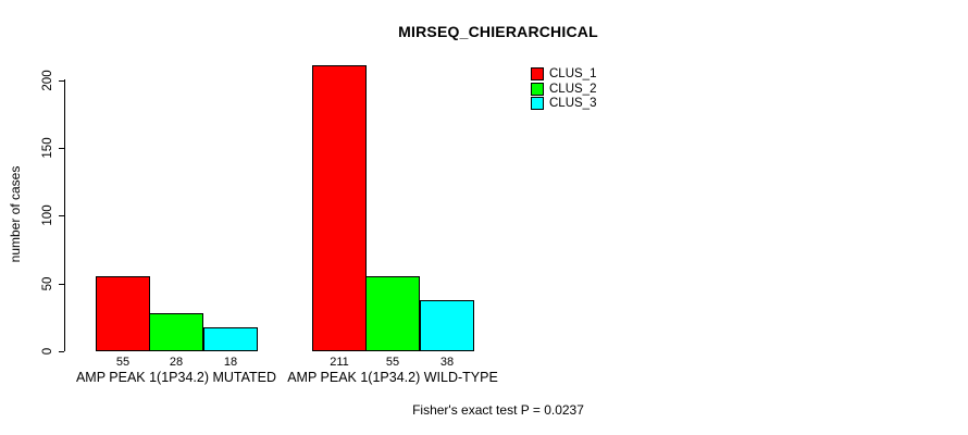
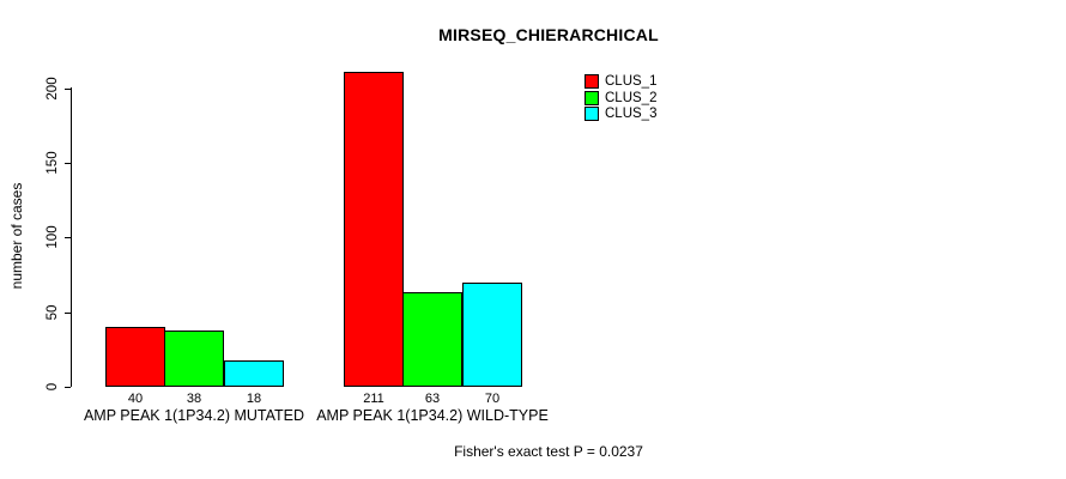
CLUS_1/AMP PEAK 1(1P34.2) MUTATED: 55 -> 40
CLUS_2/AMP PEAK 1(1P34.2) MUTATED: 28 -> 38
CLUS_2/AMP PEAK 1(1P34.2) WILD-TYPE: 55 -> 63
CLUS_3/AMP PEAK 1(1P34.2) WILD-TYPE: 38 -> 70
